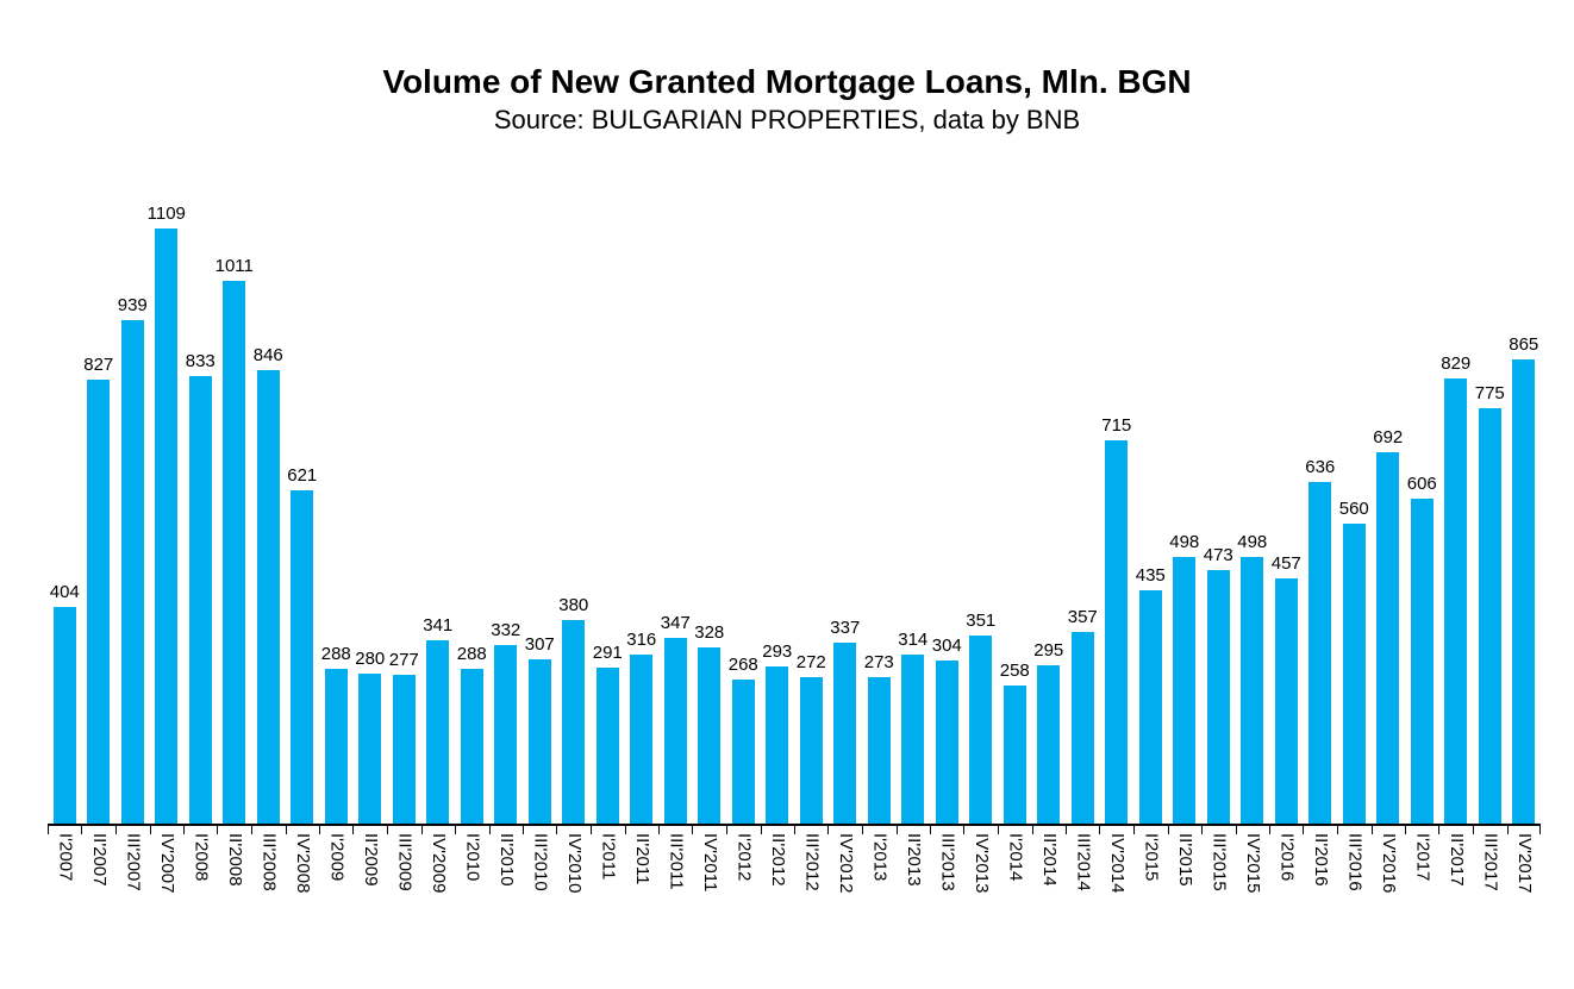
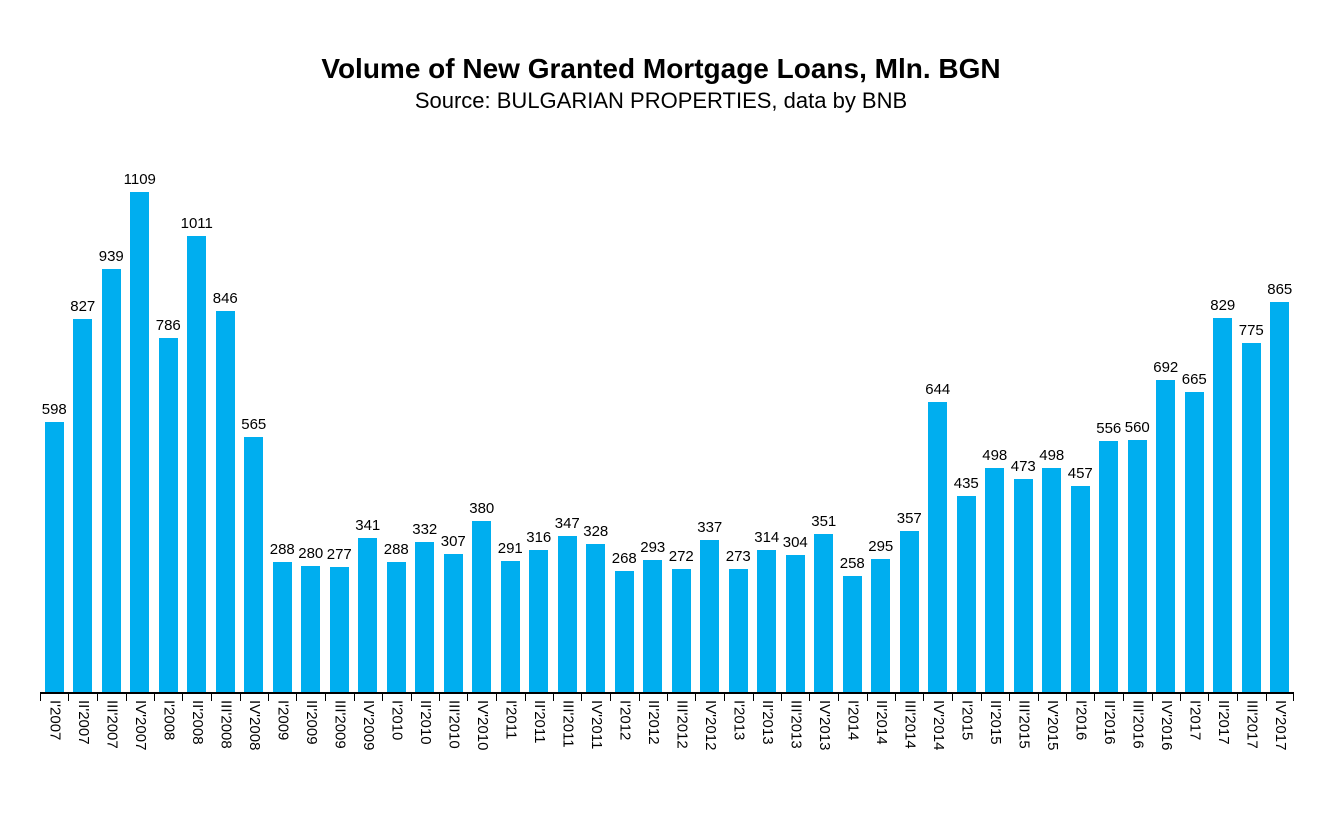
I'2007: 404 -> 598
I'2008: 833 -> 786
IV'2008: 621 -> 565
IV'2014: 715 -> 644
II'2016: 636 -> 556
I'2017: 606 -> 665
